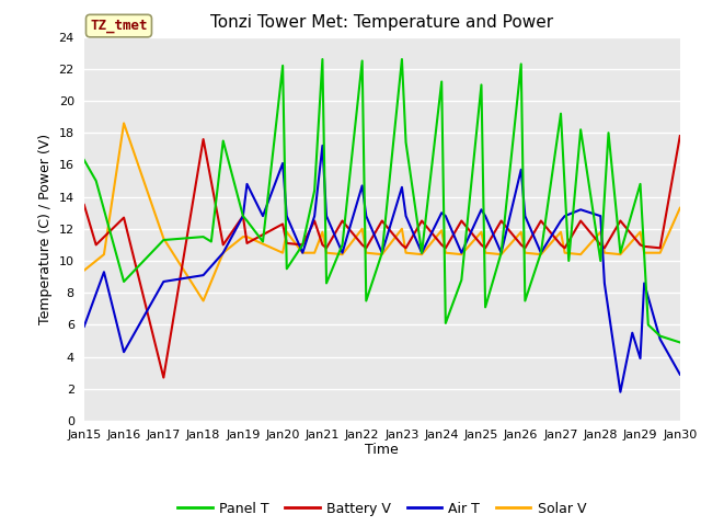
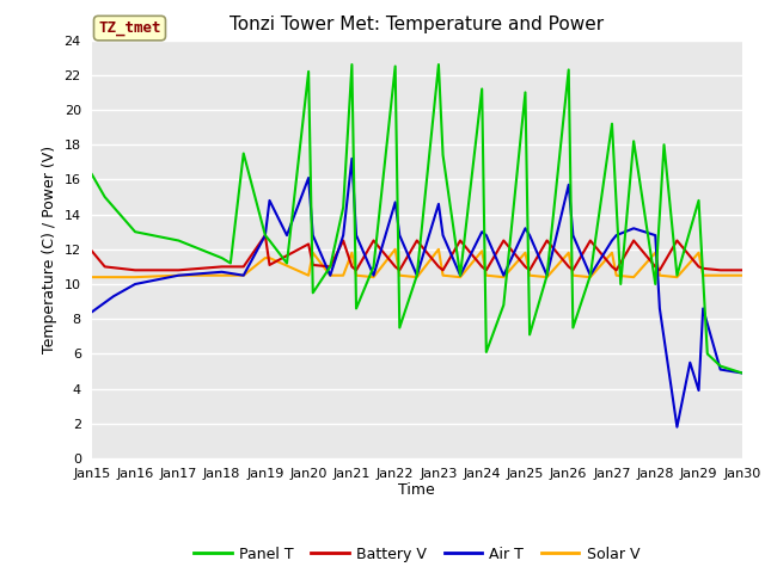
Battery V/Jan15: 13.5 -> 11.9
Air T/Jan15: 5.9 -> 8.4
Solar V/Jan15: 9.4 -> 10.4
Panel T/Jan16: 8.7 -> 13.0
Battery V/Jan16: 12.7 -> 10.8
Air T/Jan16: 4.3 -> 10.0
Solar V/Jan16: 18.6 -> 10.4
Panel T/Jan17: 11.3 -> 12.5
Battery V/Jan17: 2.7 -> 10.8
Air T/Jan17: 8.7 -> 10.5
Solar V/Jan17: 11.4 -> 10.5
Battery V/Jan18: 17.6 -> 11.0
Air T/Jan18: 9.1 -> 10.7
Solar V/Jan18: 7.5 -> 10.5
Battery V/Jan30: 17.8 -> 10.8
Air T/Jan30: 2.9 -> 4.9
Solar V/Jan30: 13.3 -> 10.5
